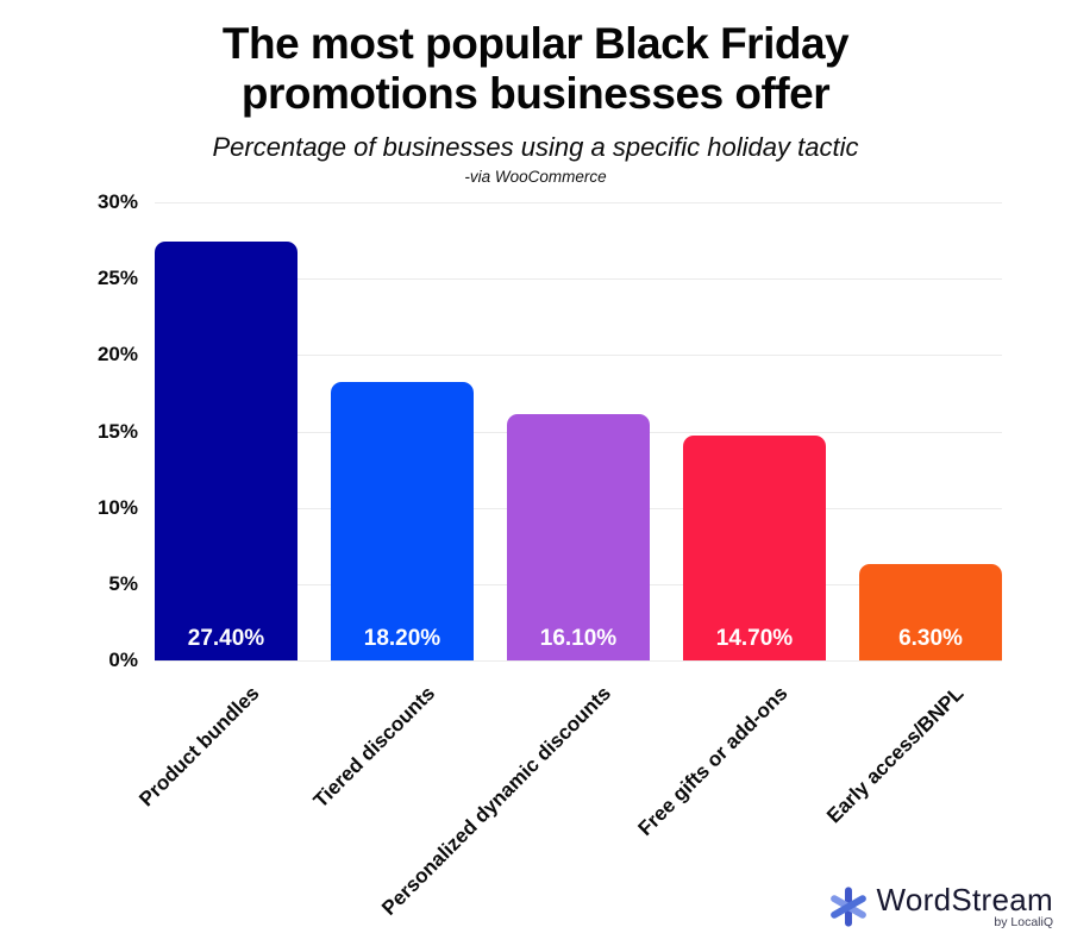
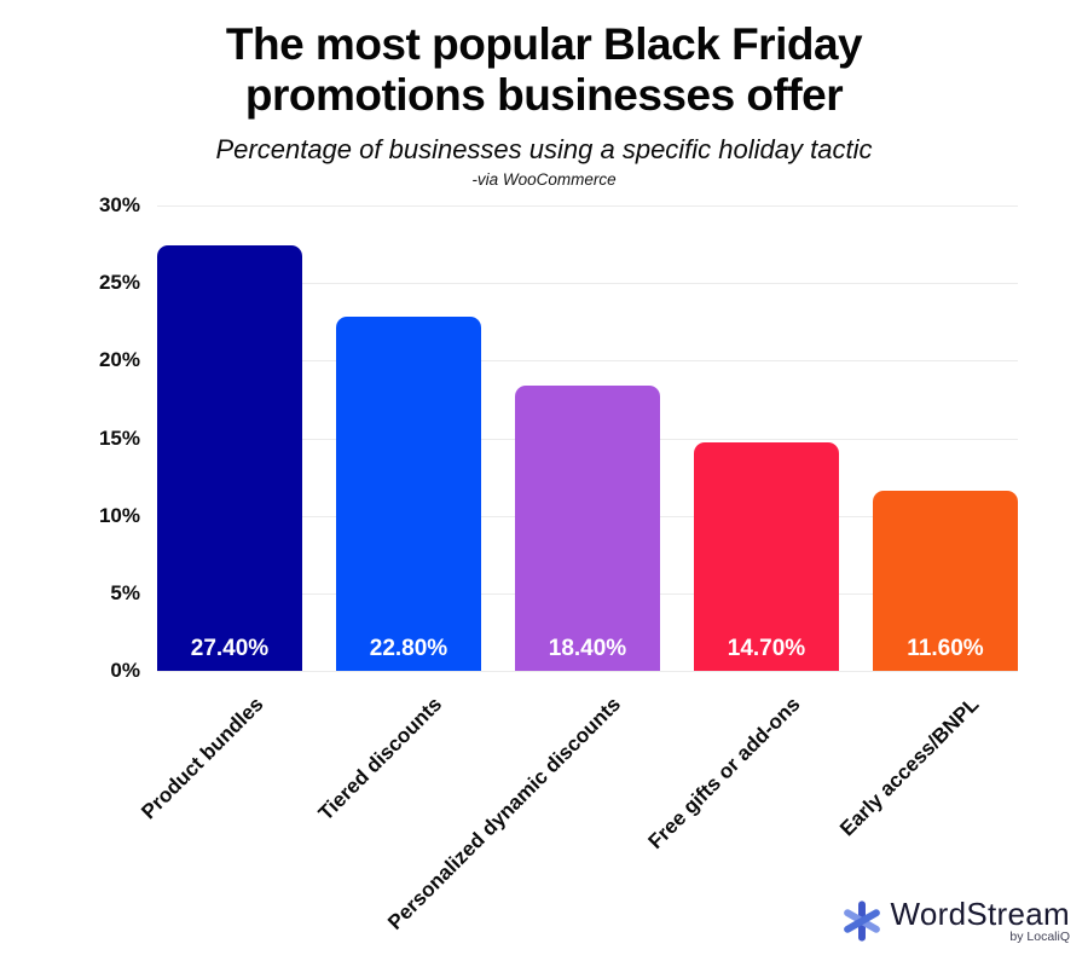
Tiered discounts: 18.20% -> 22.80%
Personalized dynamic discounts: 16.10% -> 18.40%
Early access/BNPL: 6.30% -> 11.60%
